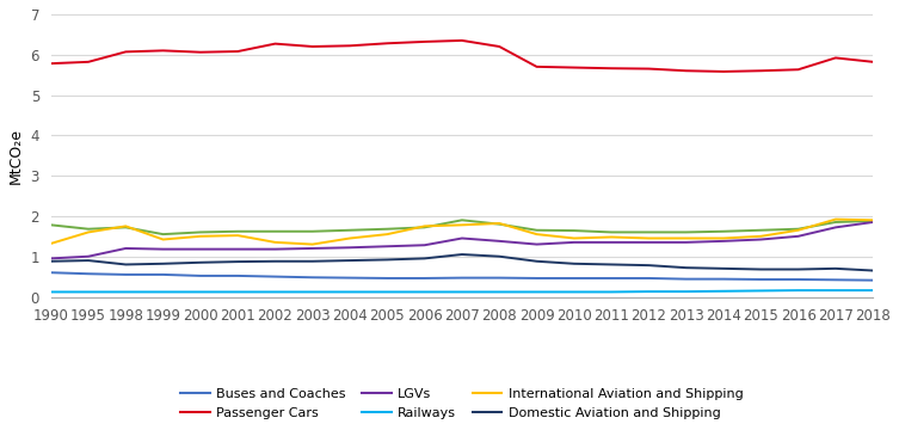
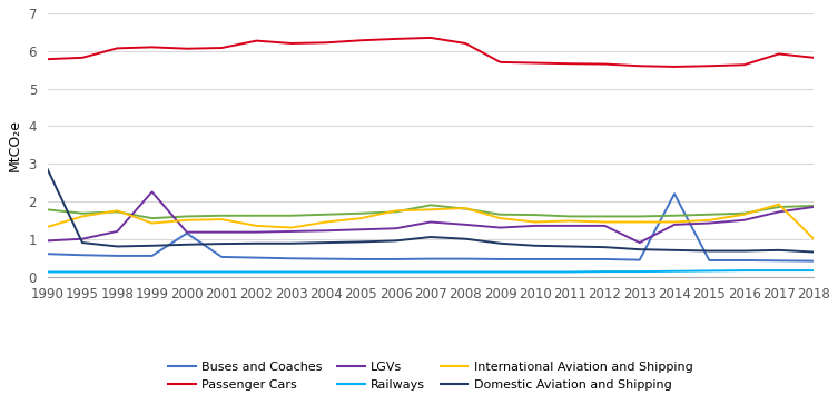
Domestic Aviation and Shipping/1990: 0.88 -> 2.85
LGVs/1999: 1.18 -> 2.25
Buses and Coaches/2000: 0.52 -> 1.15
LGVs/2013: 1.35 -> 0.90
Buses and Coaches/2014: 0.44 -> 2.20
International Aviation and Shipping/2018: 1.90 -> 1.00
